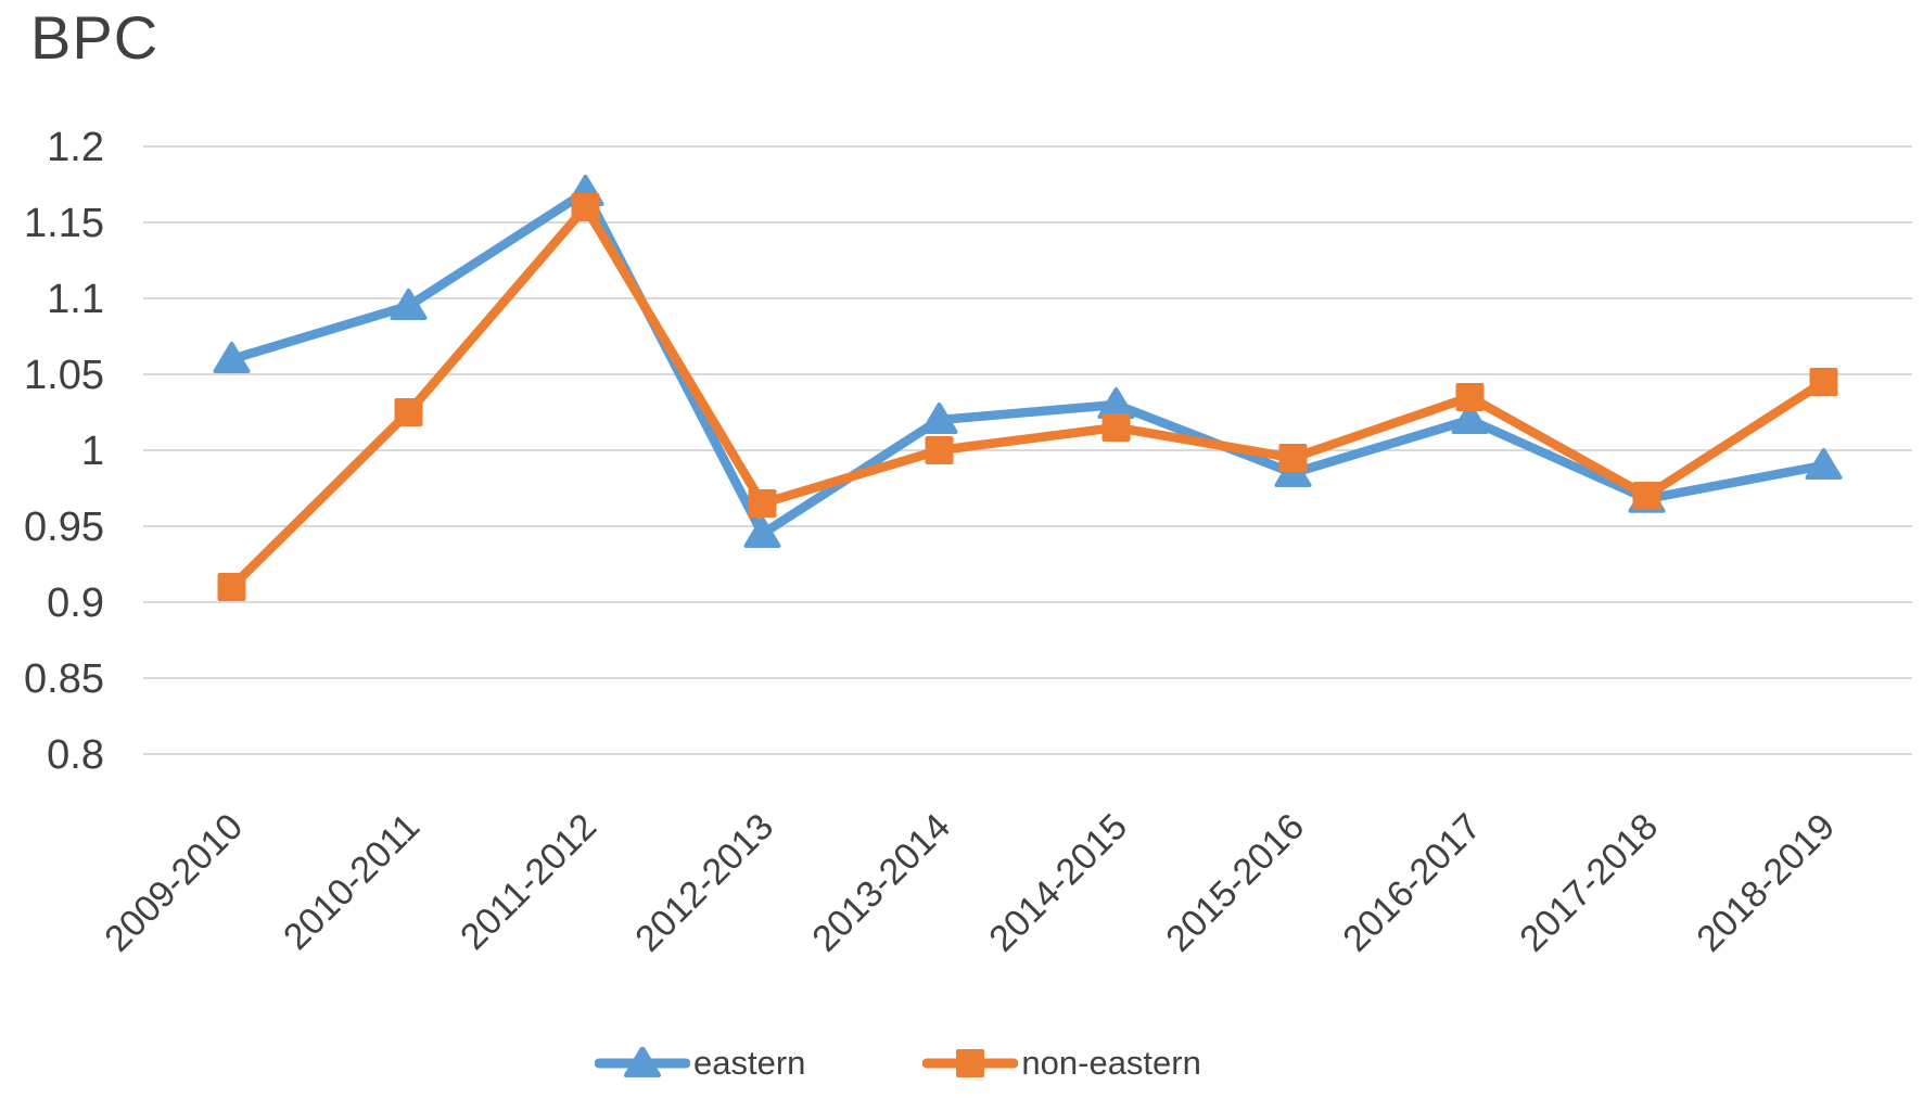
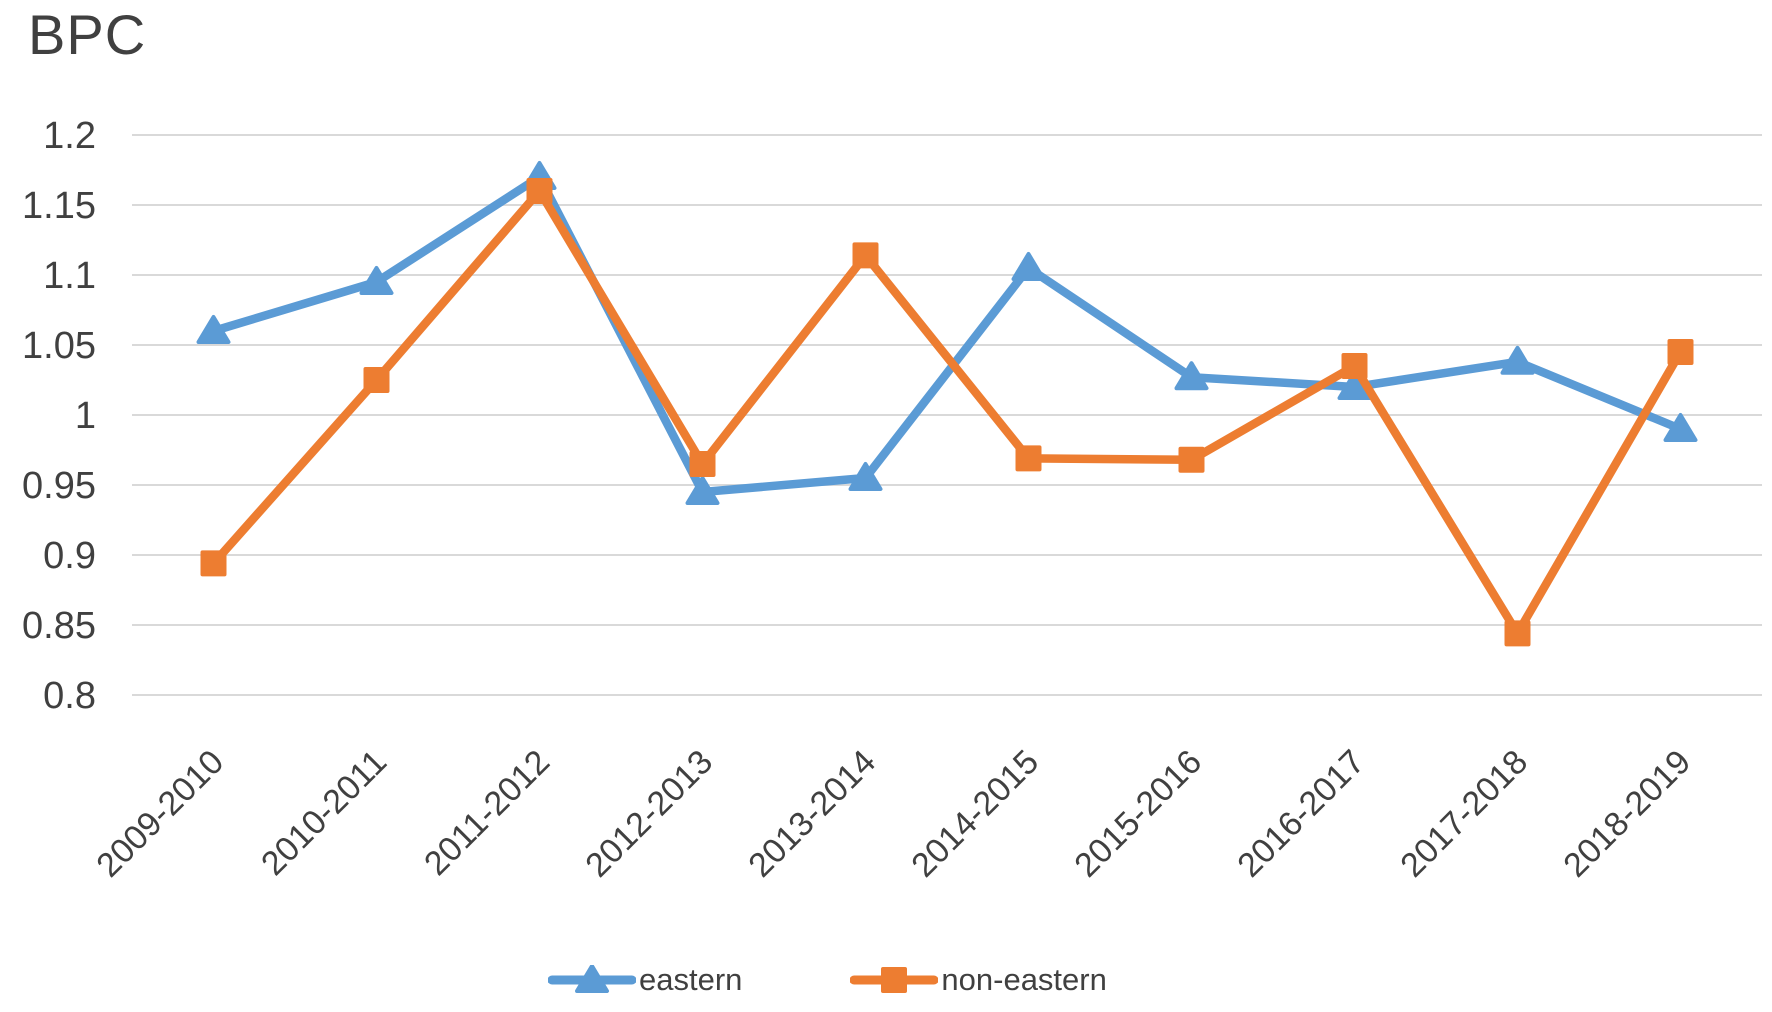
non-eastern/2009-2010: 0.910 -> 0.894
eastern/2013-2014: 1.020 -> 0.955
non-eastern/2013-2014: 1.000 -> 1.114
eastern/2014-2015: 1.030 -> 1.105
non-eastern/2014-2015: 1.015 -> 0.969
eastern/2015-2016: 0.985 -> 1.027
non-eastern/2015-2016: 0.995 -> 0.968
eastern/2017-2018: 0.968 -> 1.038
non-eastern/2017-2018: 0.970 -> 0.844
